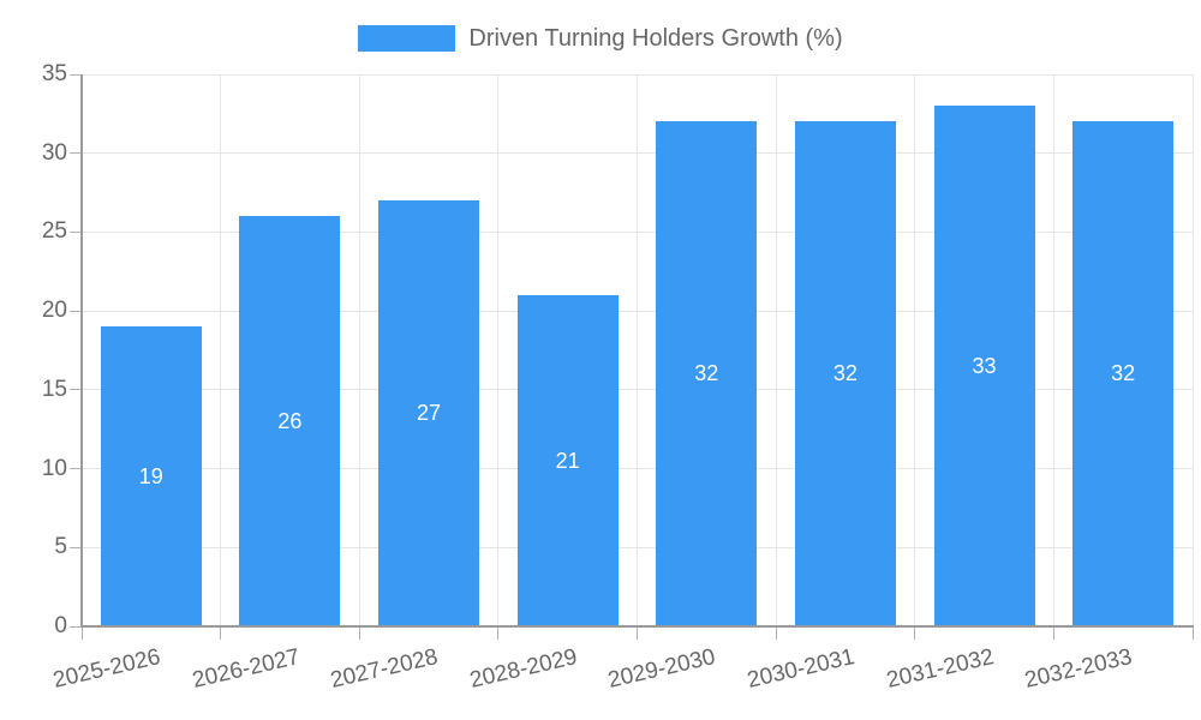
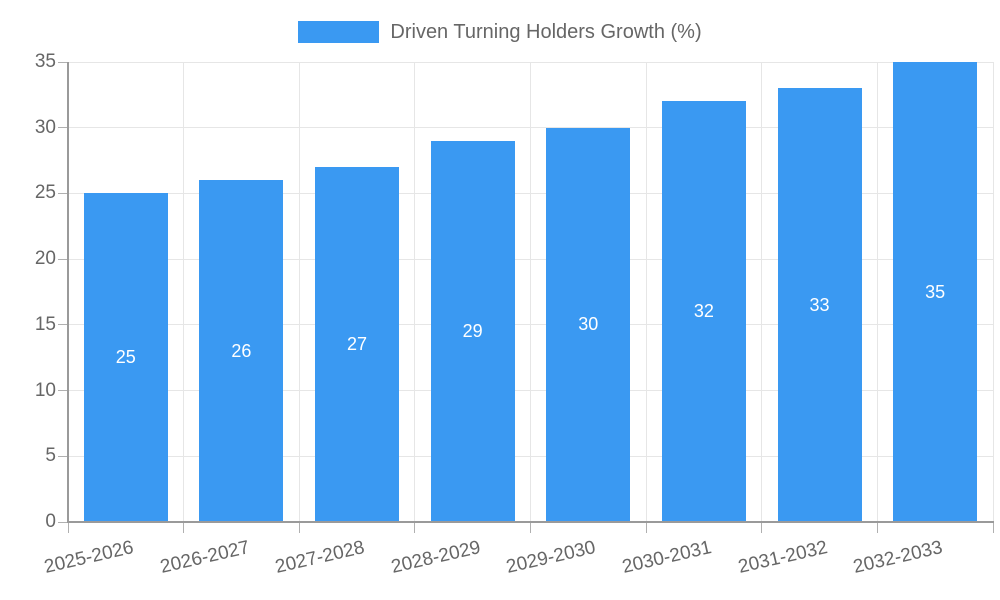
2025-2026: 19 -> 25
2028-2029: 21 -> 29
2029-2030: 32 -> 30
2032-2033: 32 -> 35
